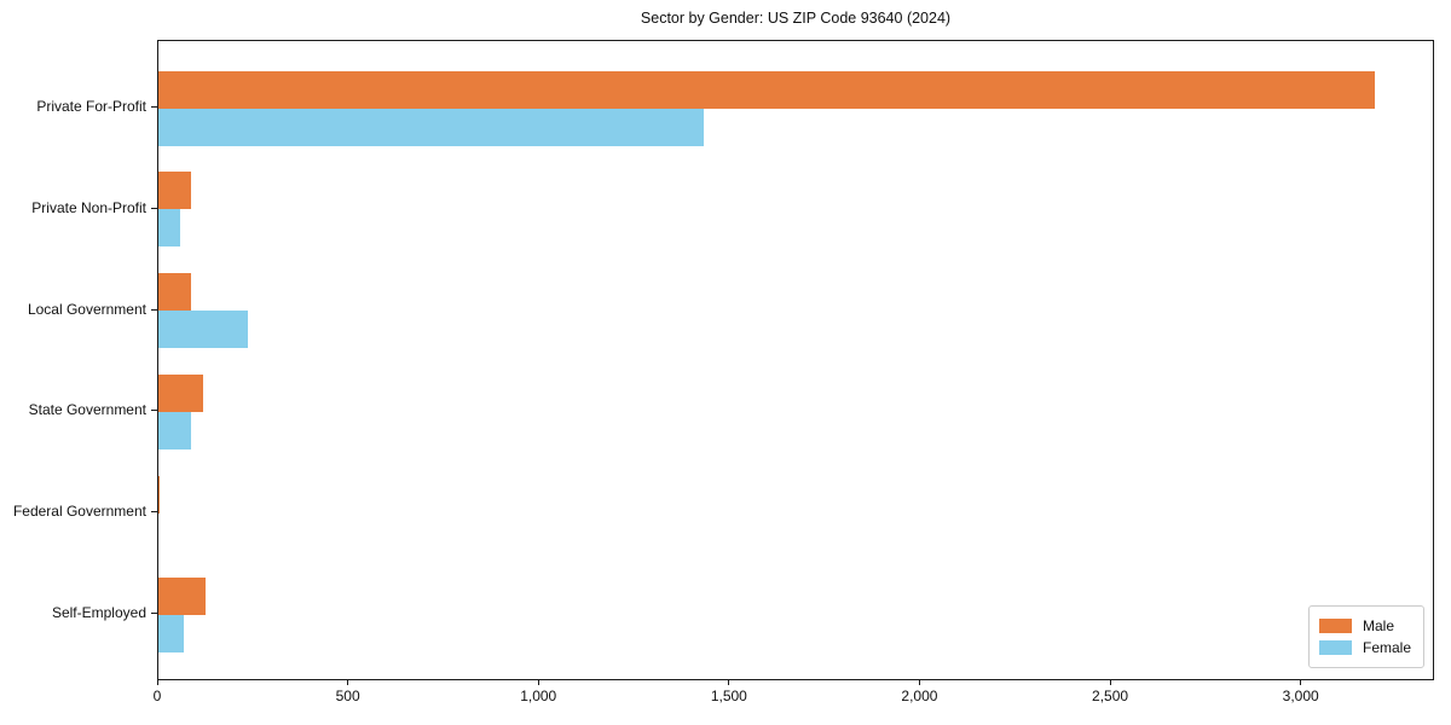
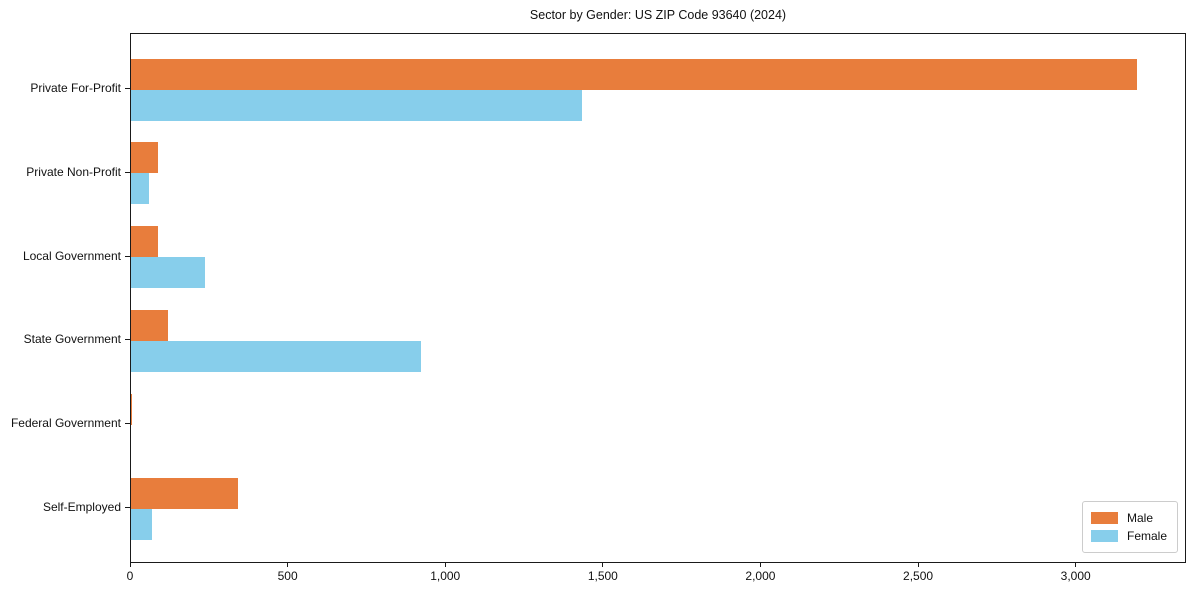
Female/State Government: 80 -> 920
Male/Self-Employed: 120 -> 340
